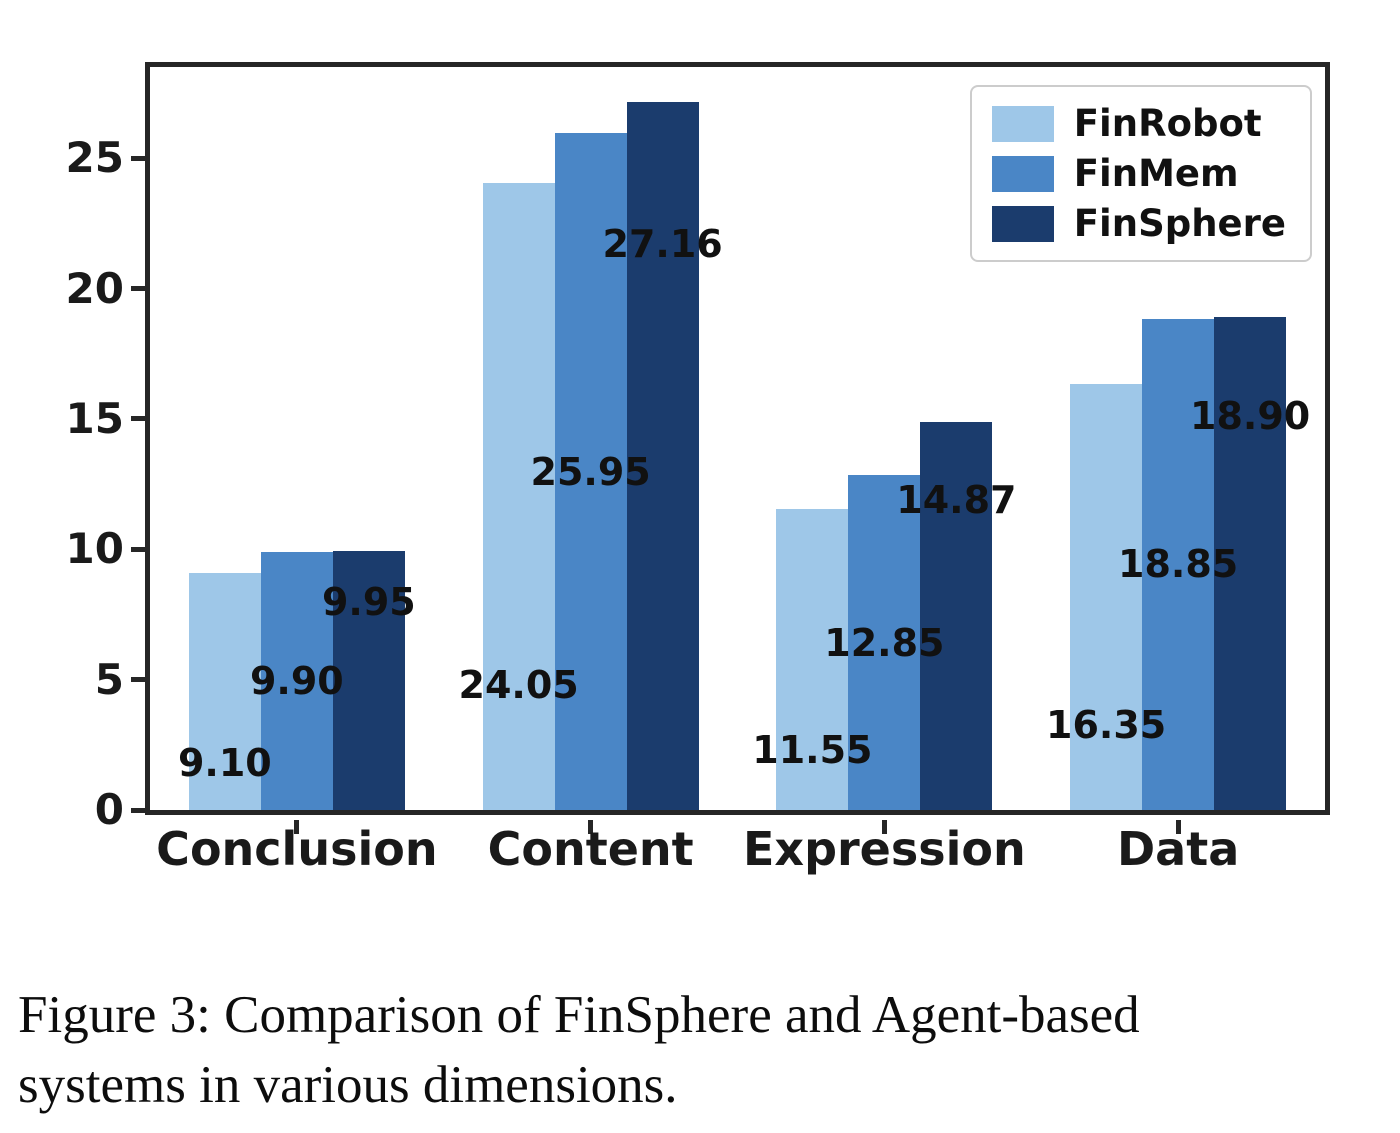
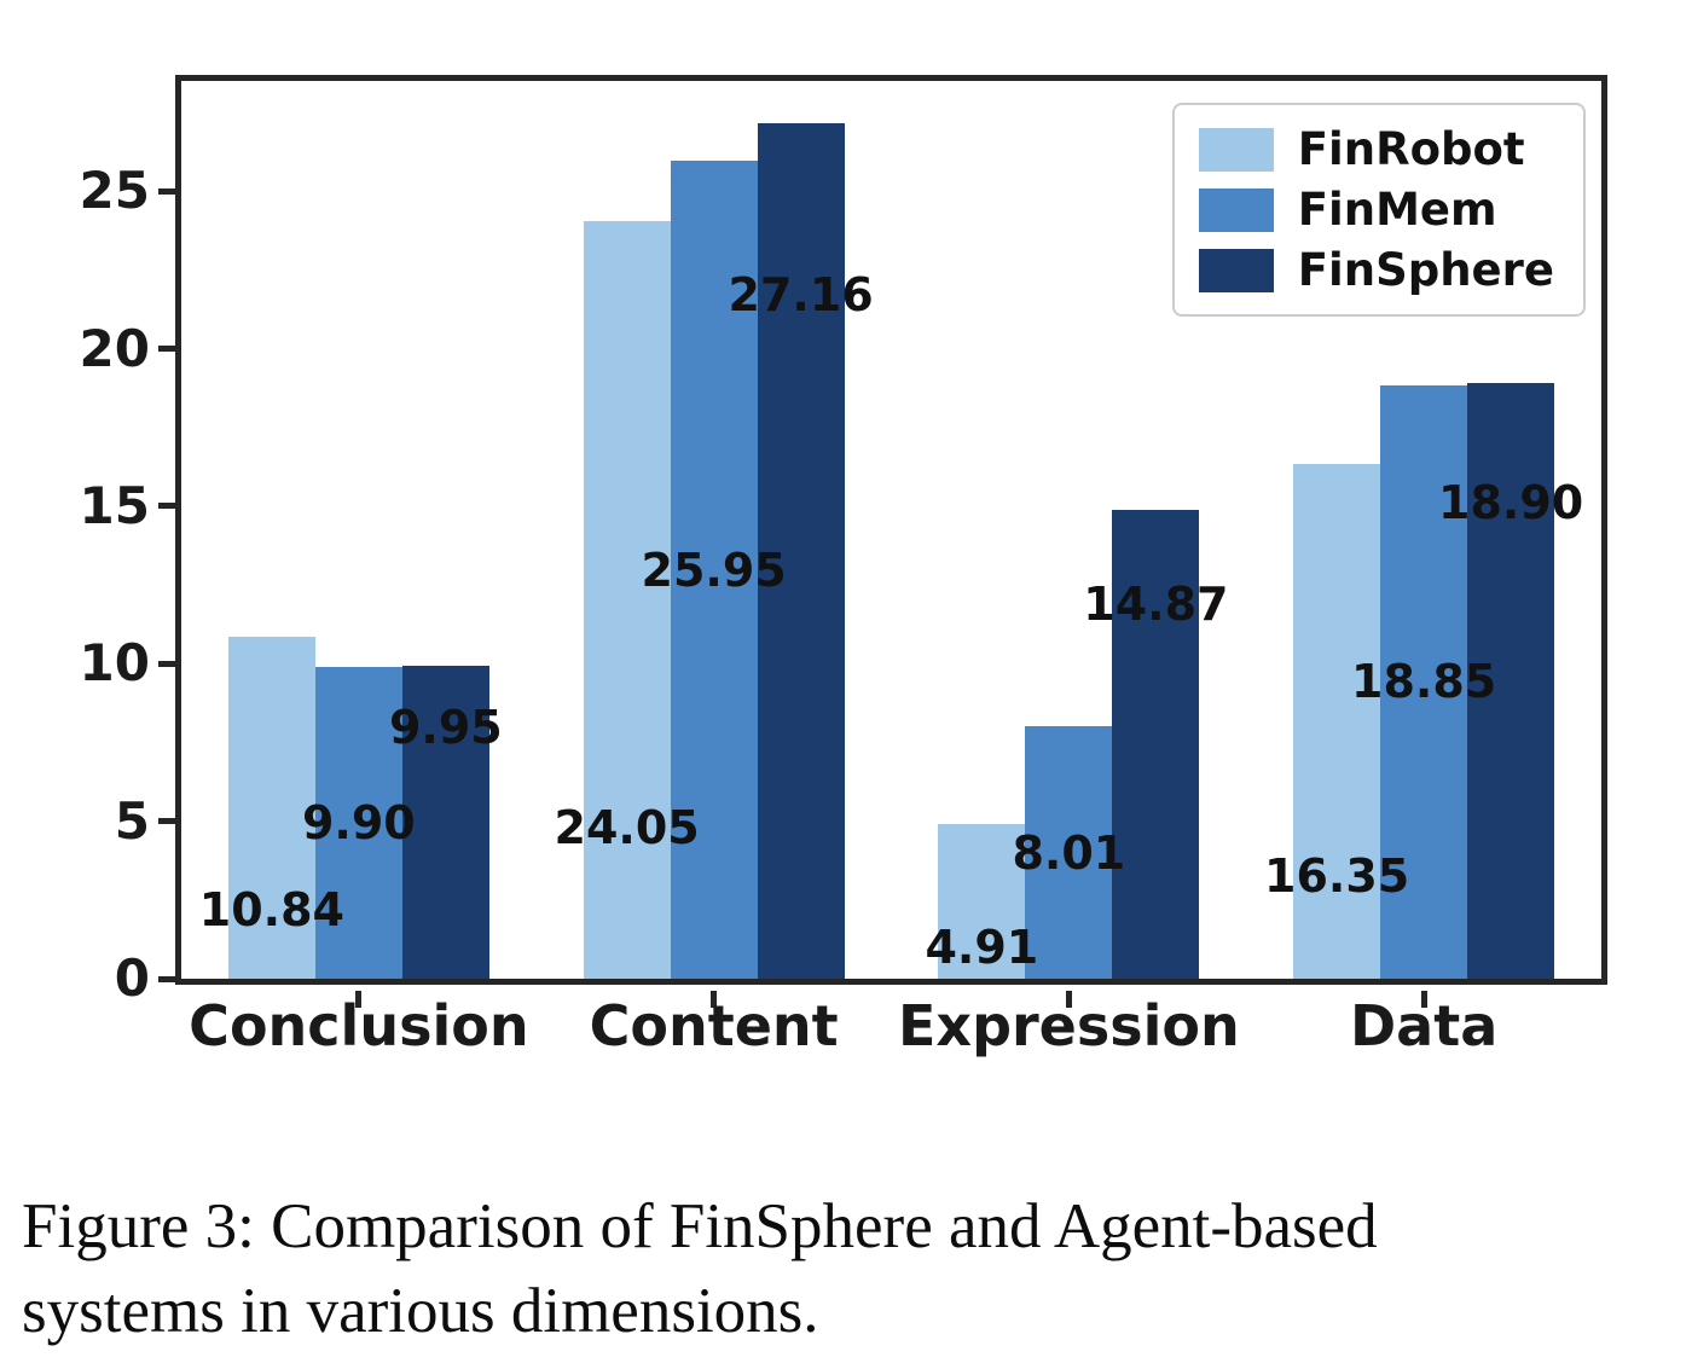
FinRobot/Conclusion: 9.10 -> 10.84
FinRobot/Expression: 11.55 -> 4.91
FinMem/Expression: 12.85 -> 8.01
